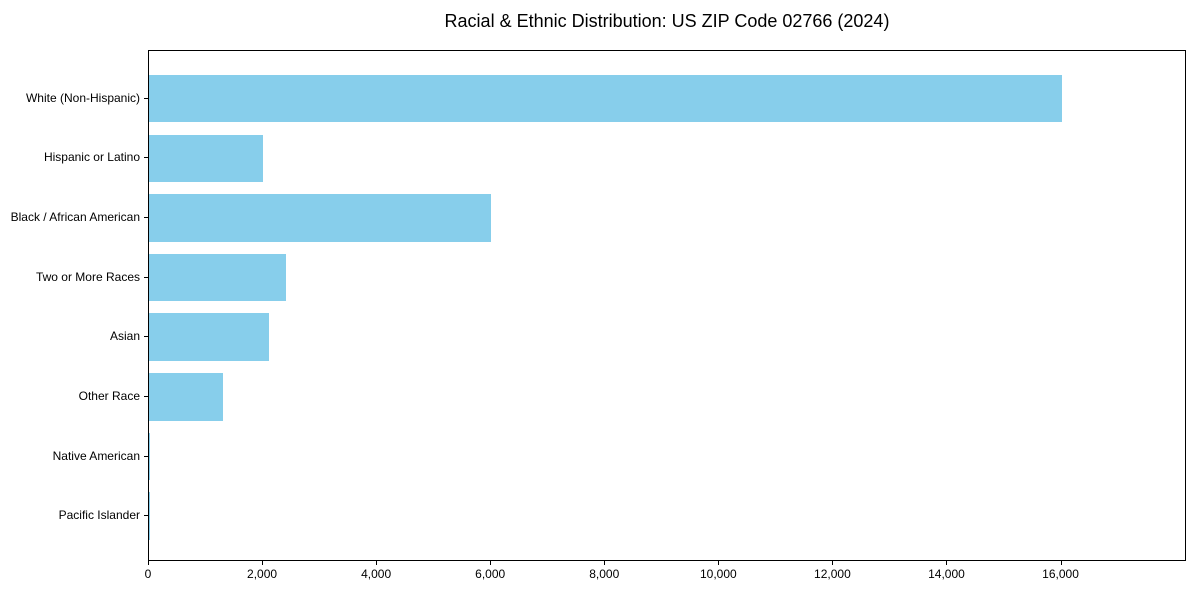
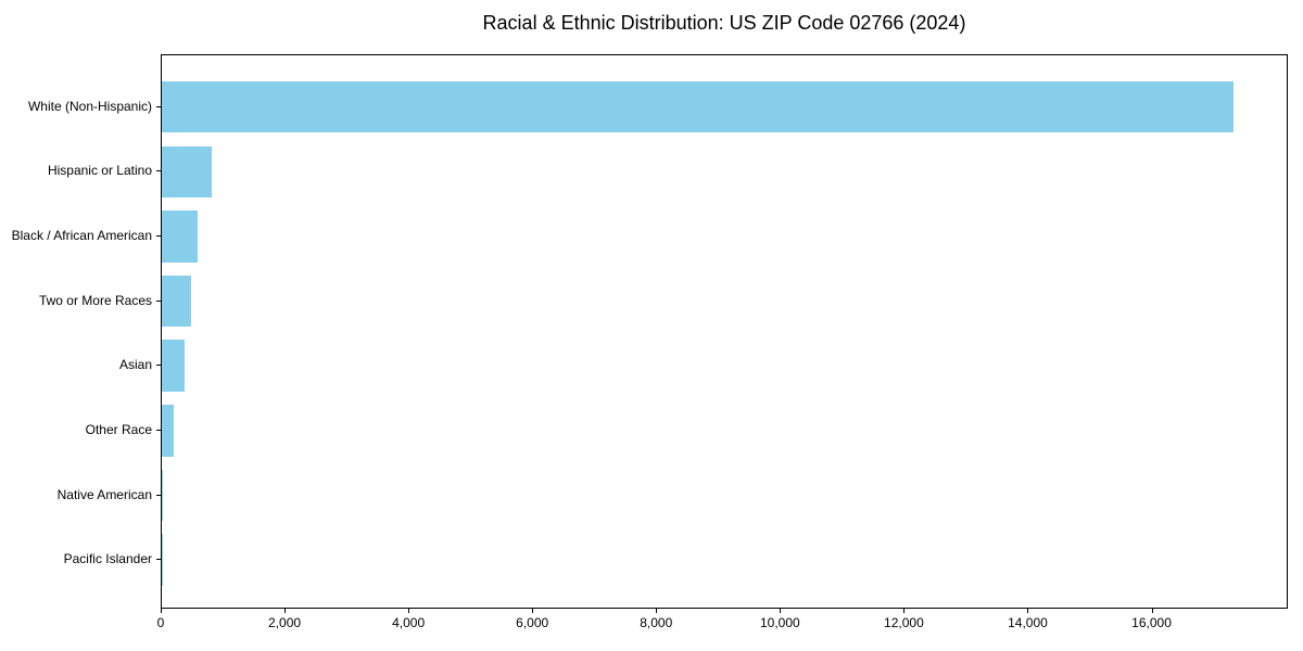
White (Non-Hispanic): 16000 -> 17300
Hispanic or Latino: 2000 -> 800
Black / African American: 6000 -> 600
Two or More Races: 2400 -> 500
Asian: 2100 -> 400
Other Race: 1300 -> 200
